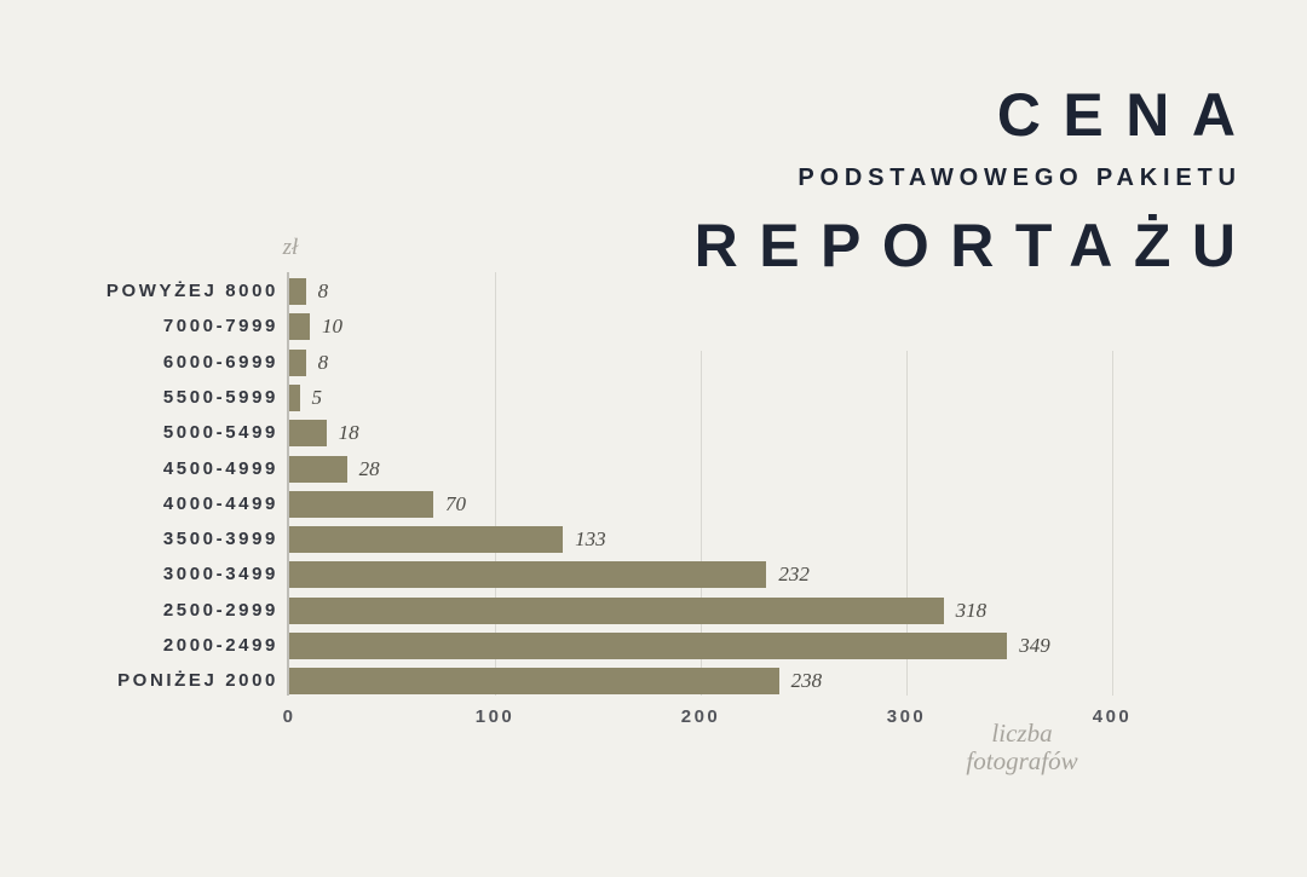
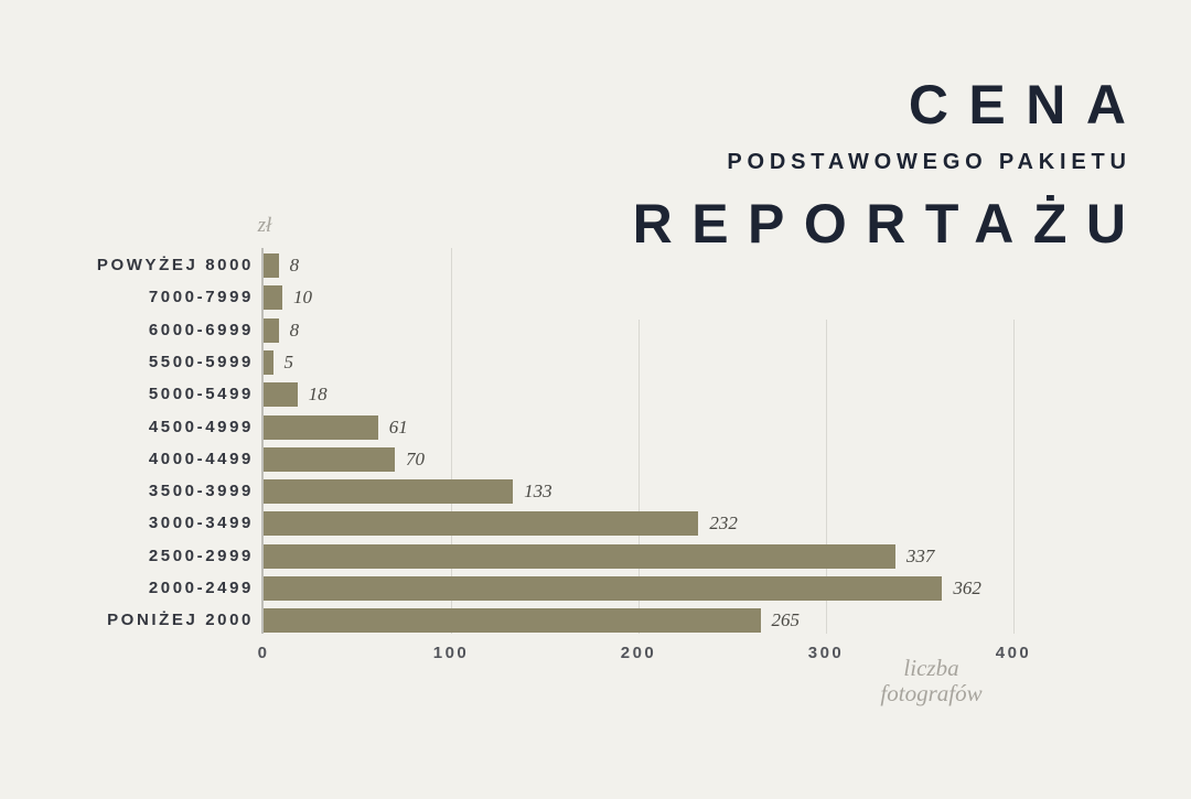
4500-4999: 28 -> 61
2500-2999: 318 -> 337
2000-2499: 349 -> 362
PONIŻEJ 2000: 238 -> 265
